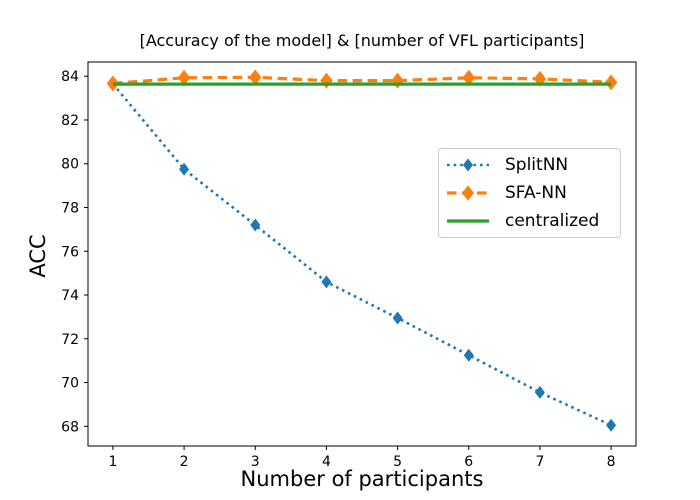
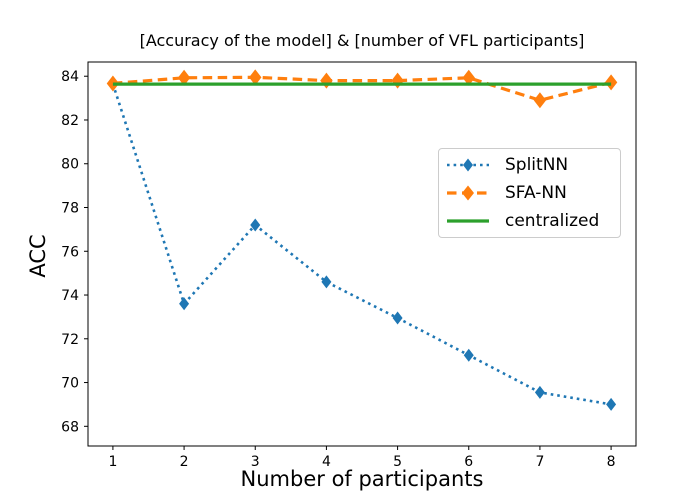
SplitNN/2: 79.8 -> 73.6
SFA-NN/7: 83.9 -> 82.9
SplitNN/8: 68.0 -> 69.0
